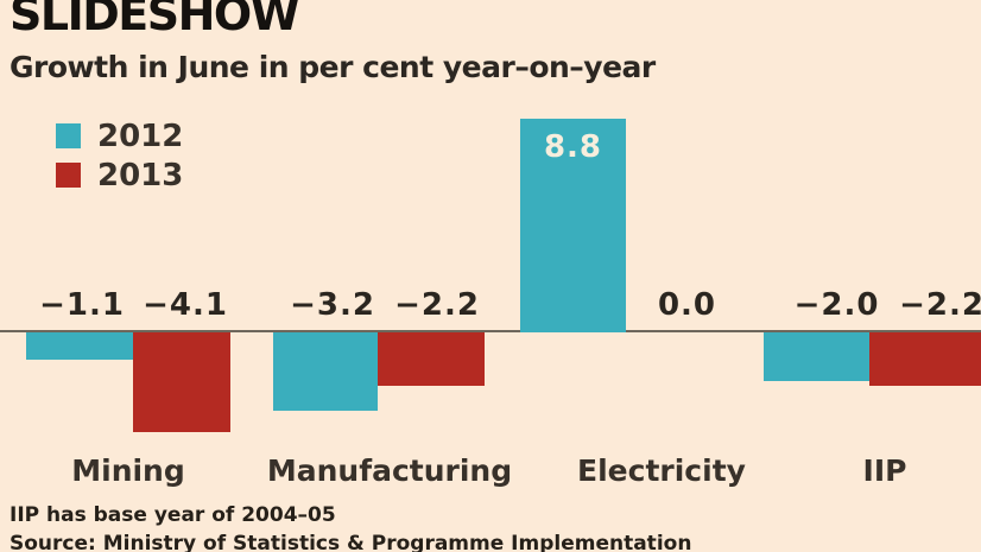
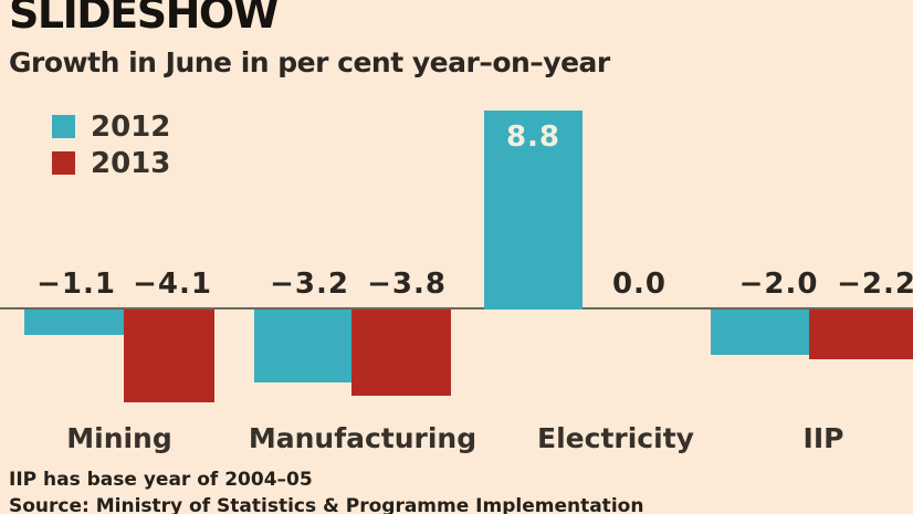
2013/Manufacturing: −2.2 -> −3.8
